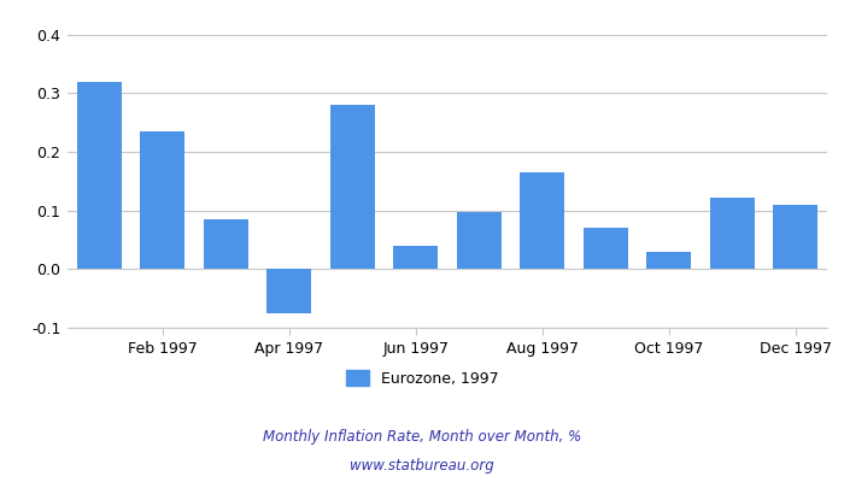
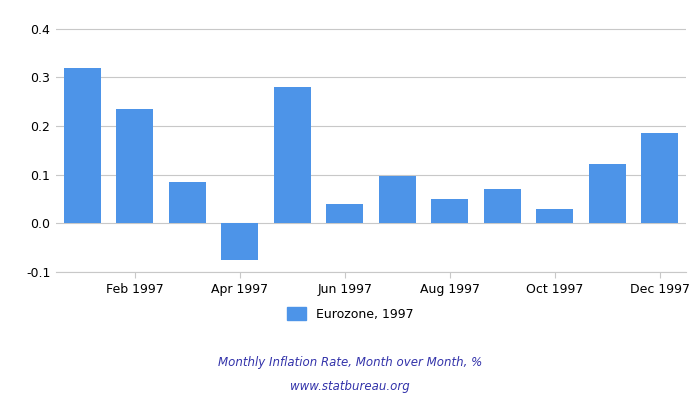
Aug 1997: 0.165 -> 0.050
Dec 1997: 0.110 -> 0.185
